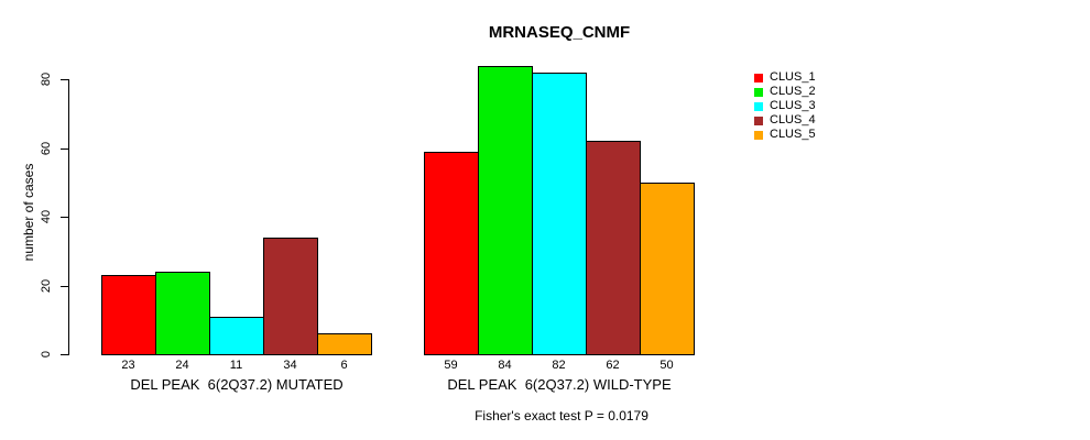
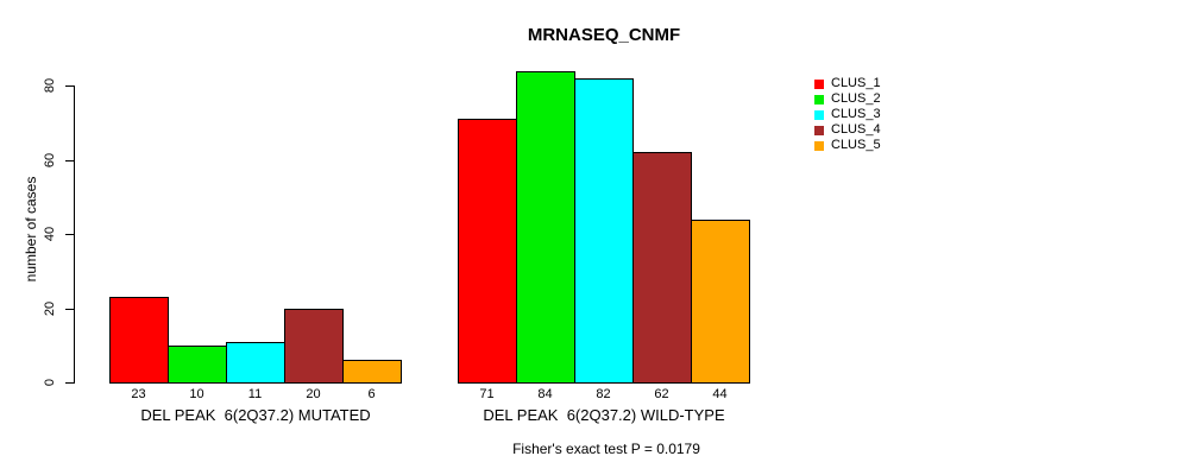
CLUS_2/DEL PEAK 6(2Q37.2) MUTATED: 24 -> 10
CLUS_4/DEL PEAK 6(2Q37.2) MUTATED: 34 -> 20
CLUS_1/DEL PEAK 6(2Q37.2) WILD-TYPE: 59 -> 71
CLUS_5/DEL PEAK 6(2Q37.2) WILD-TYPE: 50 -> 44
